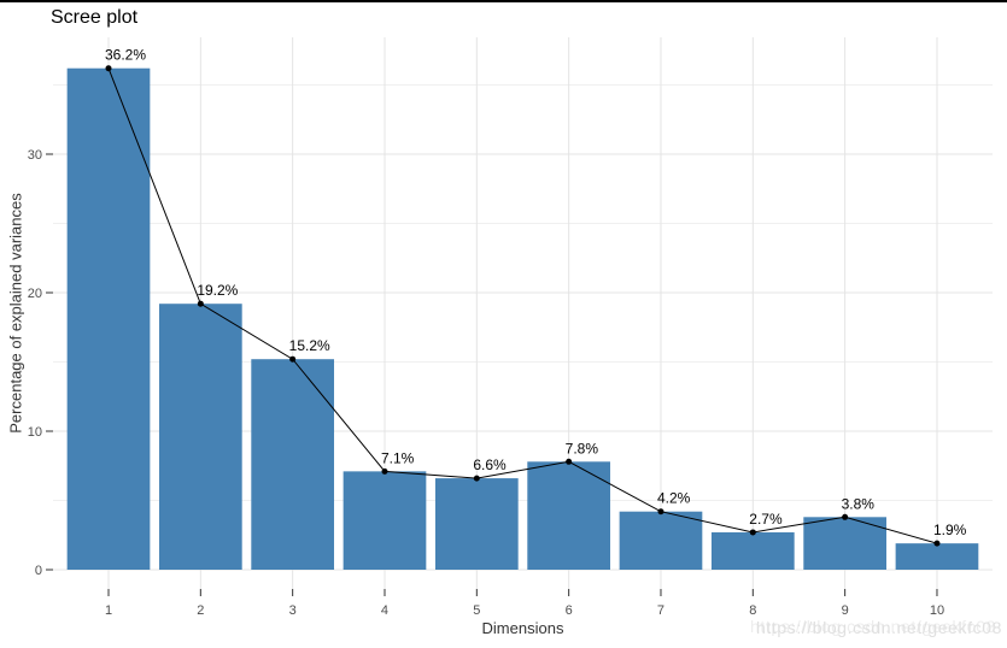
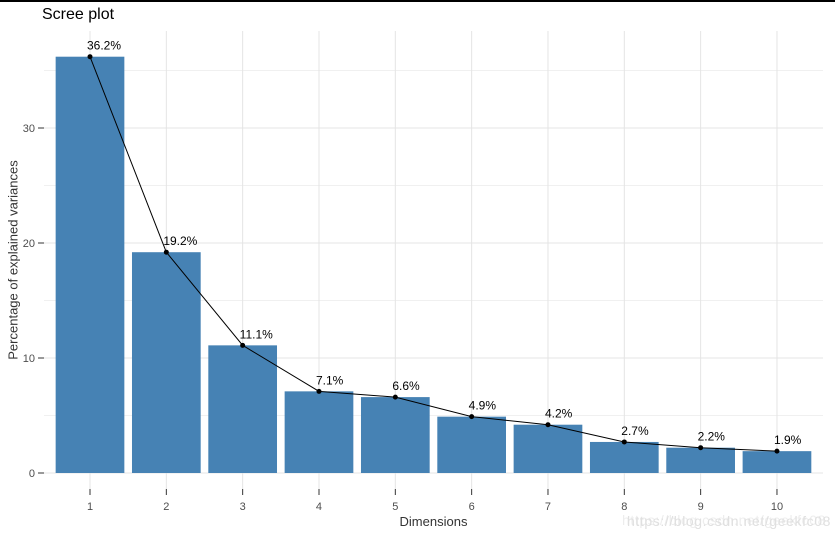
3: 15.2% -> 11.1%
6: 7.8% -> 4.9%
9: 3.8% -> 2.2%
